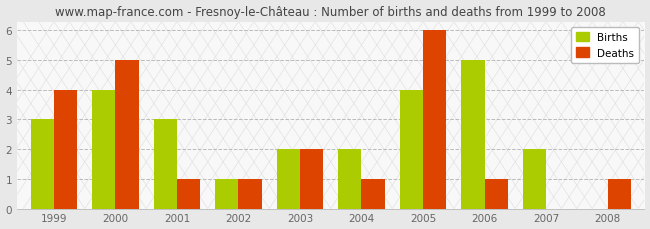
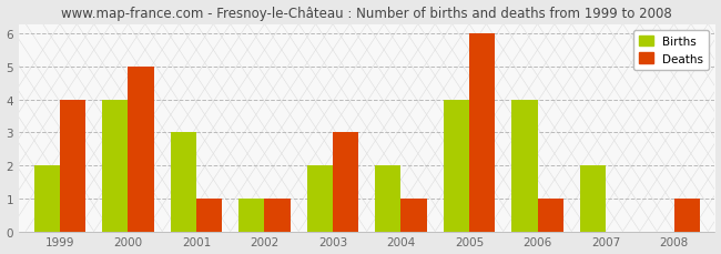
Births/1999: 3 -> 2
Deaths/2003: 2 -> 3
Births/2006: 5 -> 4
